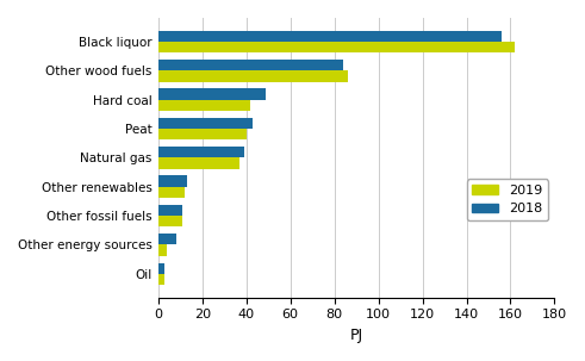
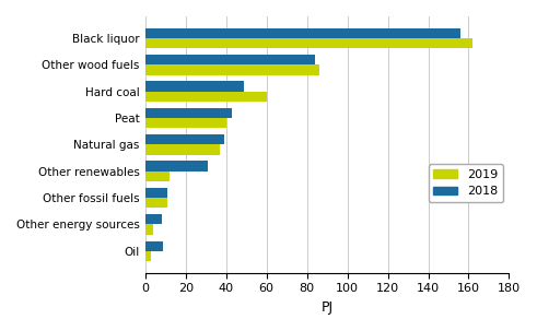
2019/Hard coal: 42 -> 60
2018/Other renewables: 13 -> 31
2018/Oil: 3 -> 9
